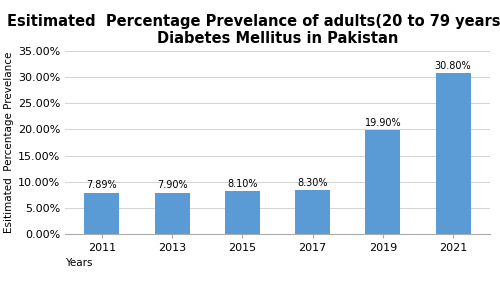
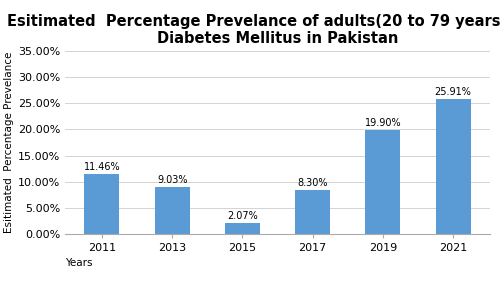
2011: 7.89% -> 11.46%
2013: 7.90% -> 9.03%
2015: 8.10% -> 2.07%
2021: 30.80% -> 25.91%
